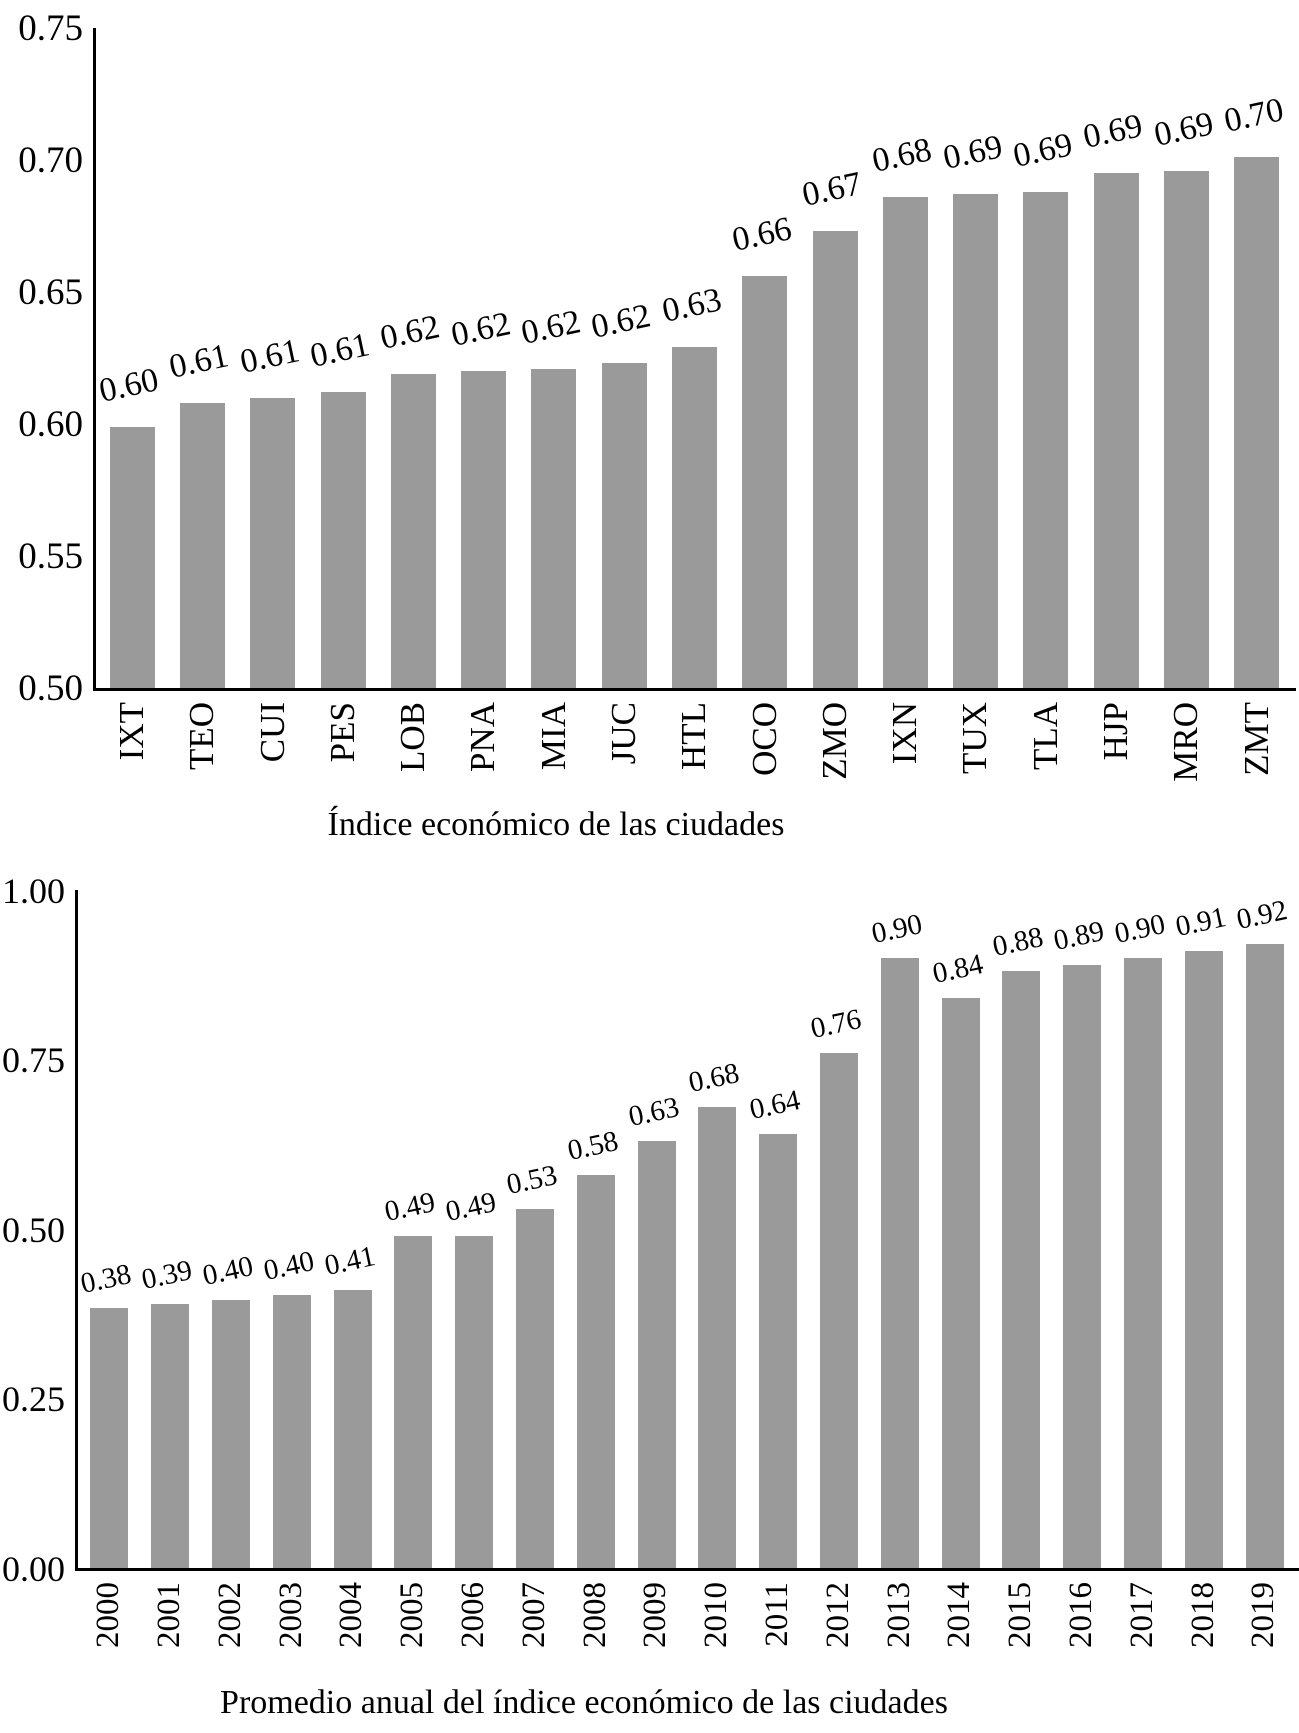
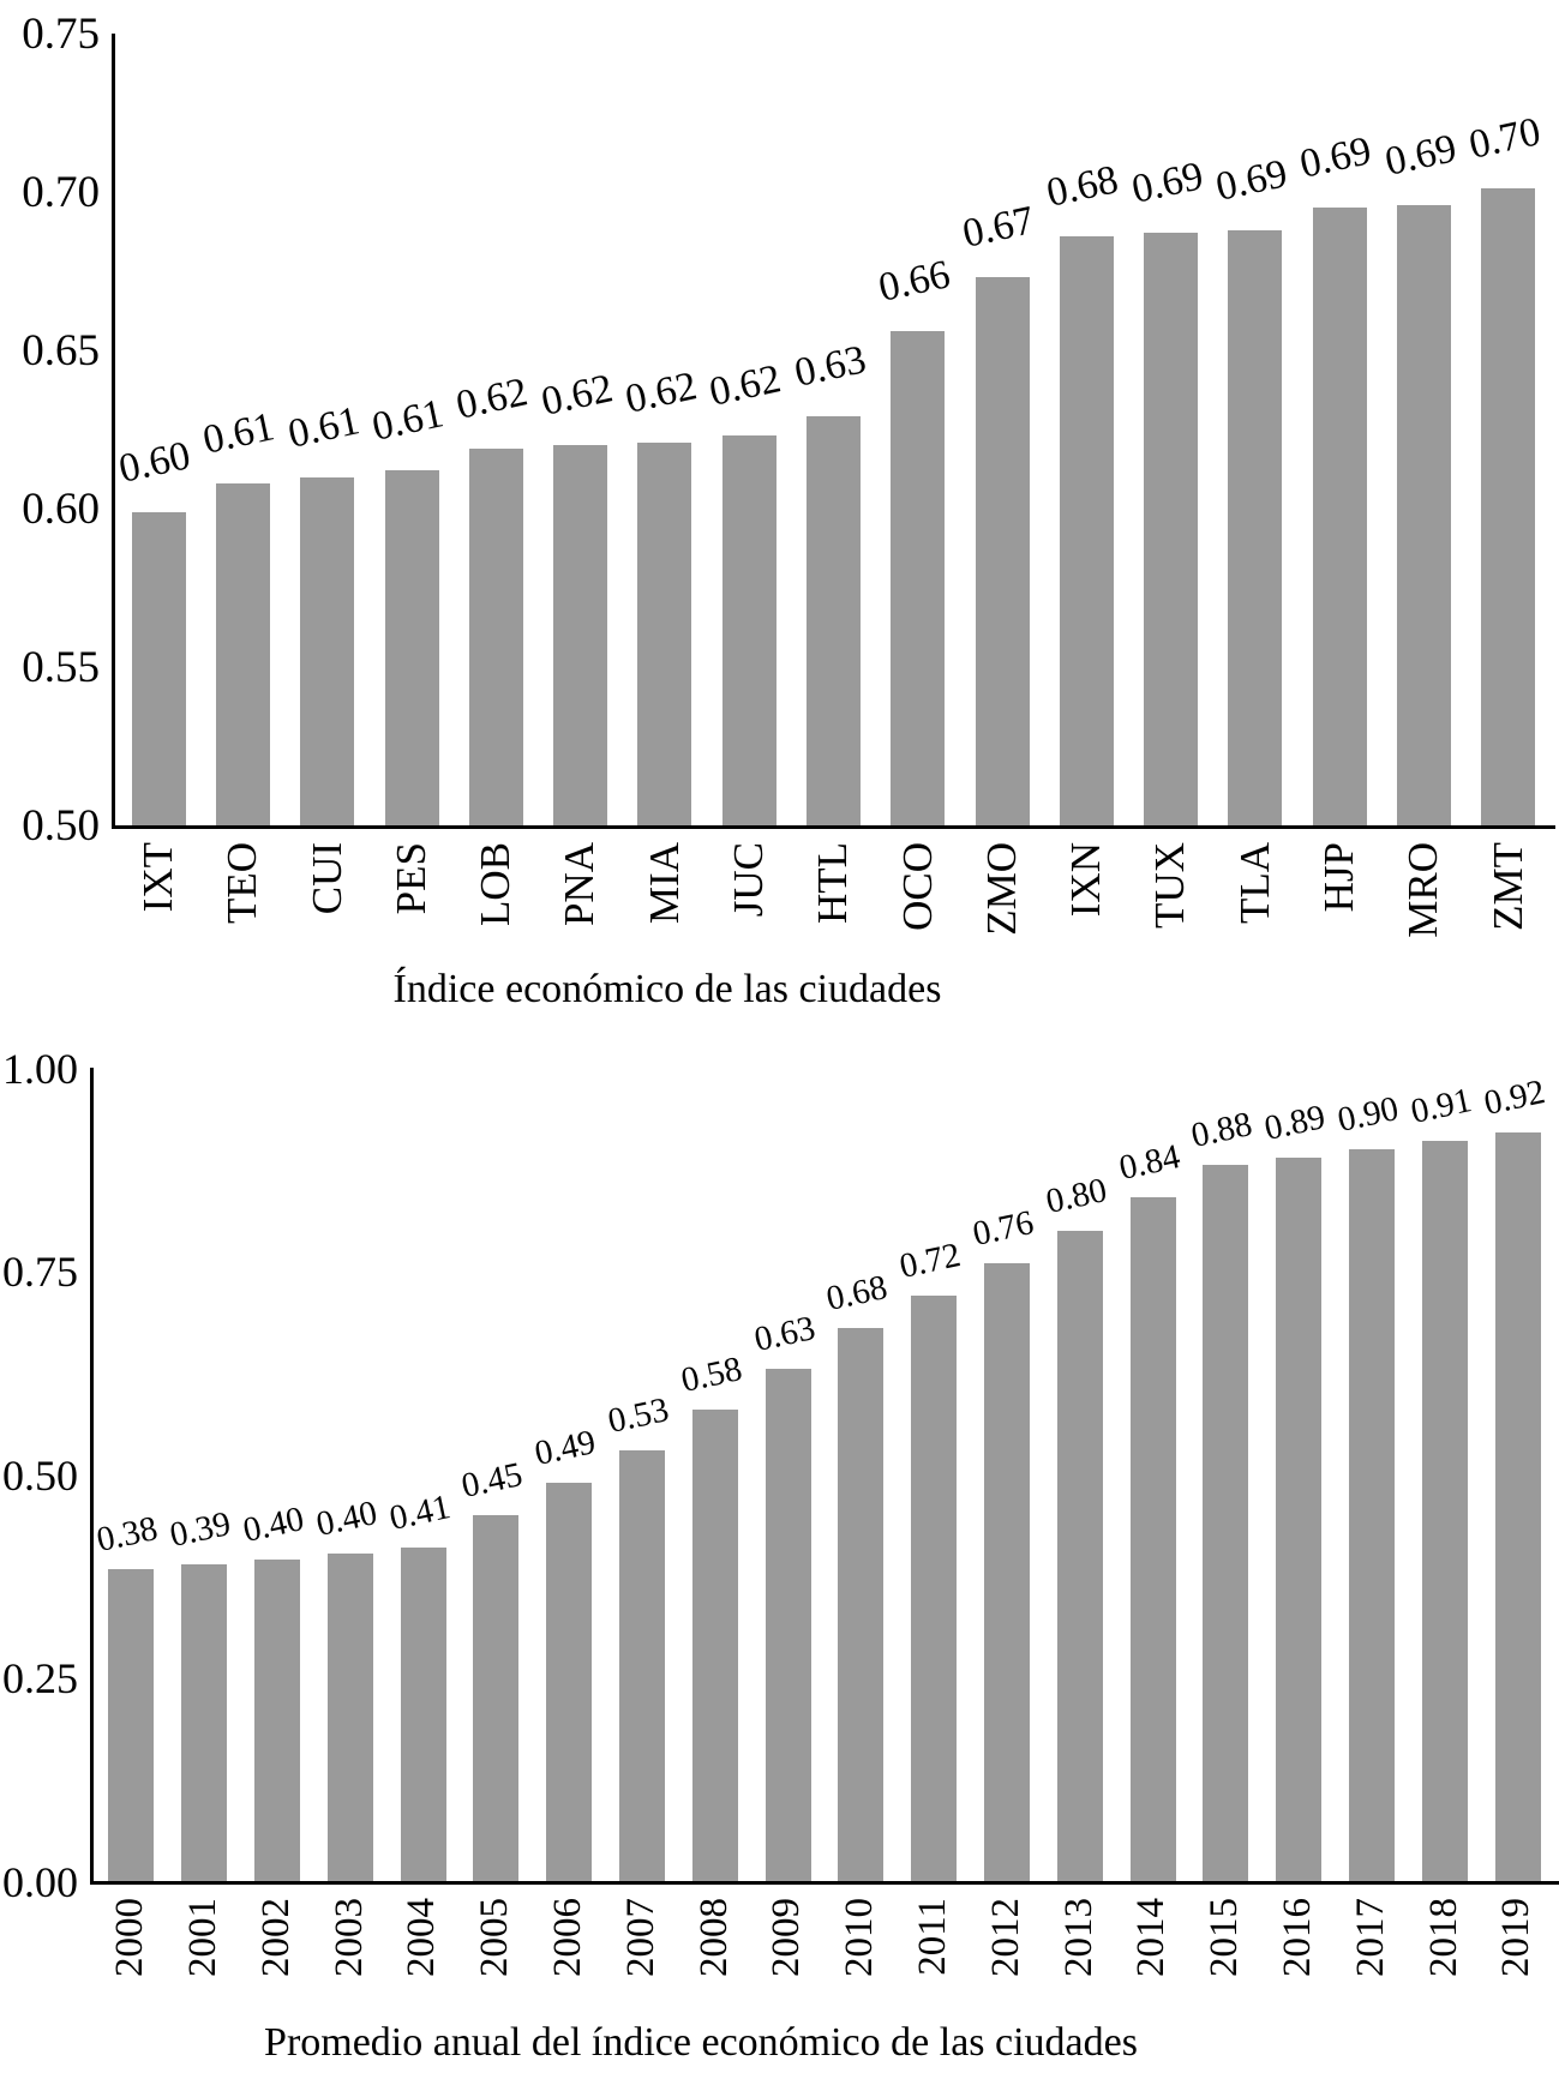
Promedio anual del índice económico de las ciudades/2005: 0.49 -> 0.45
Promedio anual del índice económico de las ciudades/2011: 0.64 -> 0.72
Promedio anual del índice económico de las ciudades/2013: 0.90 -> 0.80
